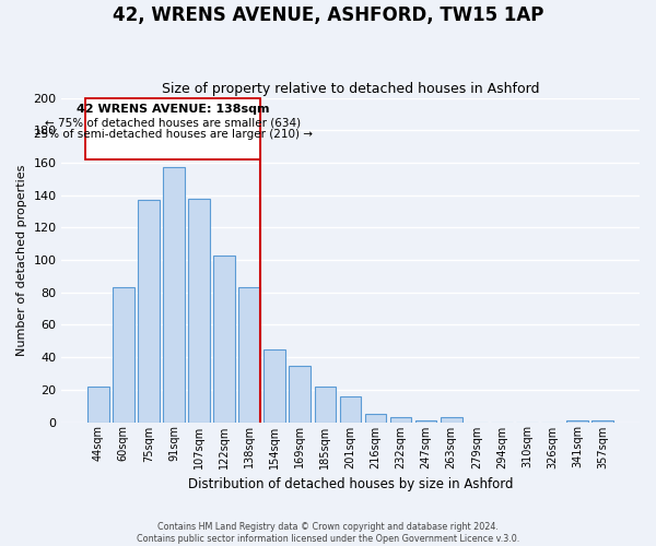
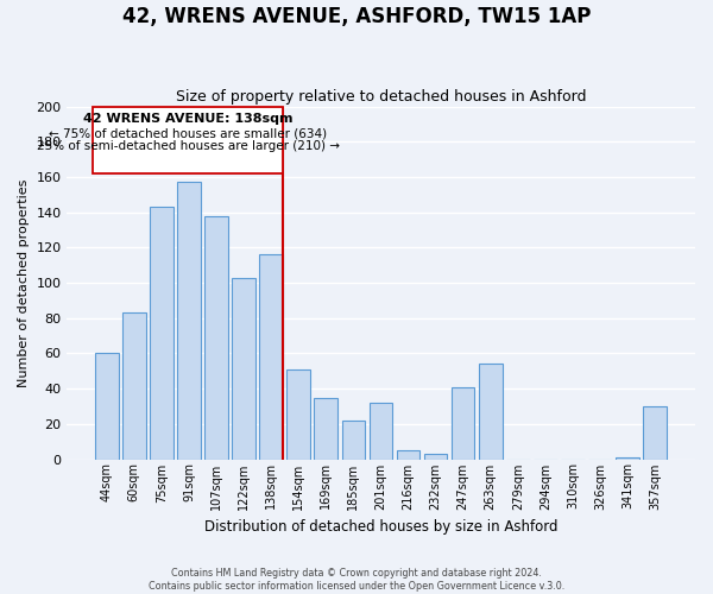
44sqm: 22 -> 60
75sqm: 137 -> 143
138sqm: 83 -> 116
154sqm: 45 -> 51
201sqm: 16 -> 32
247sqm: 1 -> 41
263sqm: 3 -> 54
357sqm: 1 -> 30
